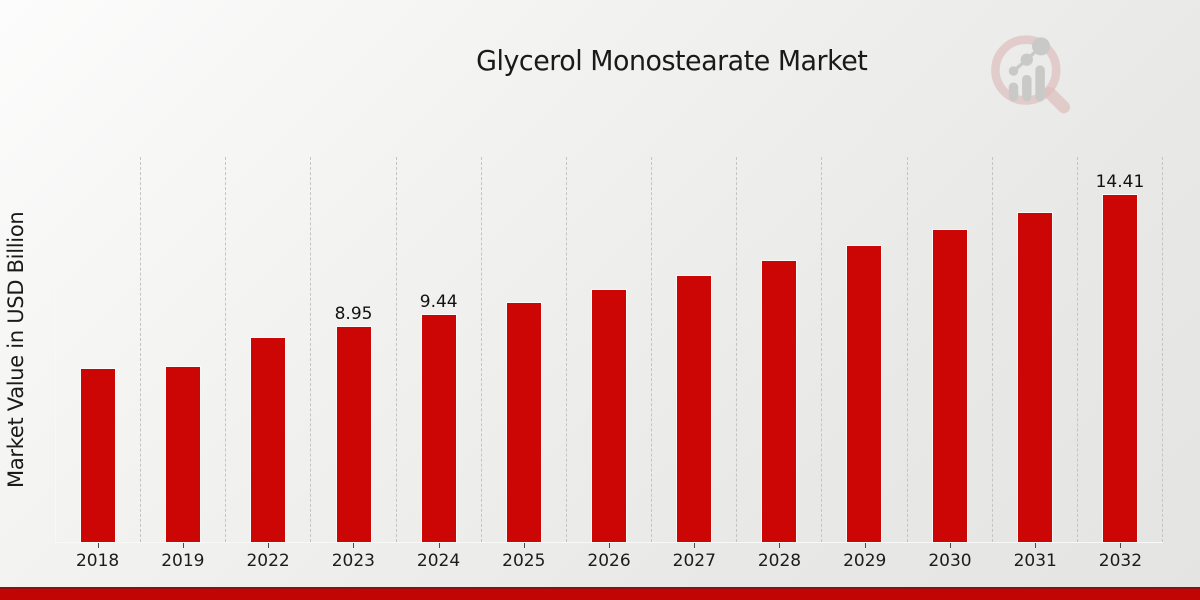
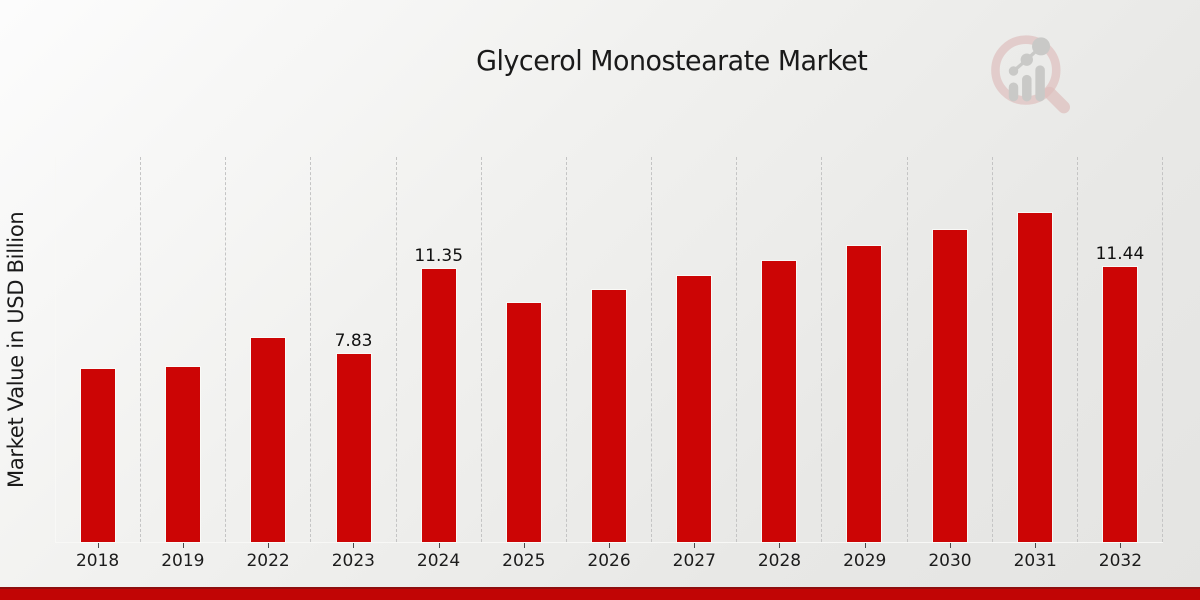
2023: 8.95 -> 7.83
2024: 9.44 -> 11.35
2032: 14.41 -> 11.44
